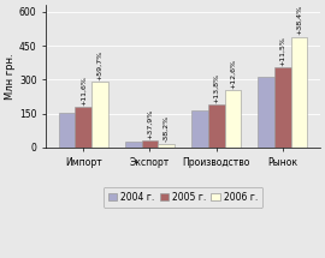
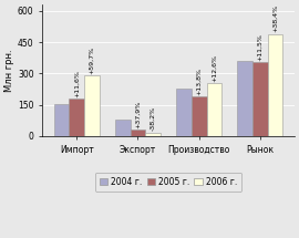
2004 г./Экспорт: 30 -> 80
2004 г./Производство: 160 -> 230
2004 г./Рынок: 320 -> 360
